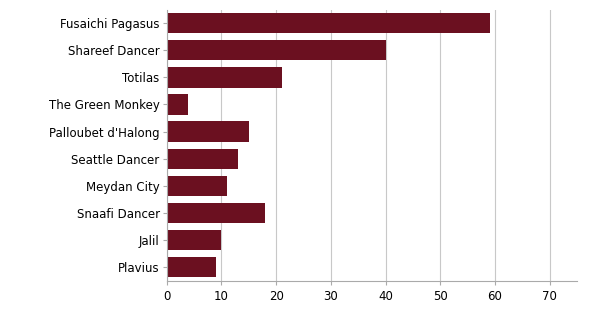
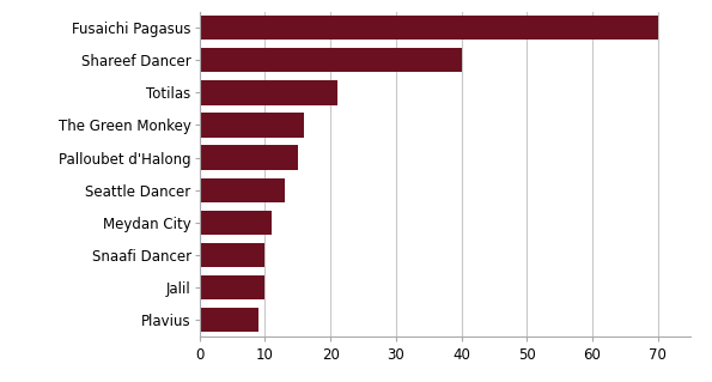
Fusaichi Pagasus: 59 -> 70
The Green Monkey: 4 -> 16
Snaafi Dancer: 18 -> 10
